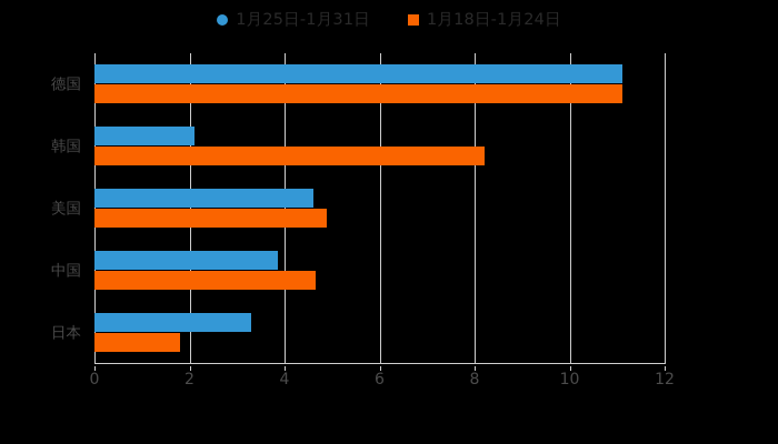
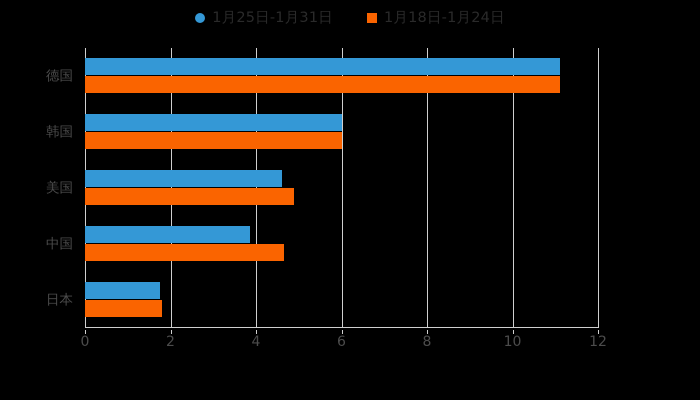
1月25日-1月31日/韩国: 2.1 -> 6.0
1月18日-1月24日/韩国: 8.2 -> 6.0
1月25日-1月31日/日本: 3.3 -> 1.8
